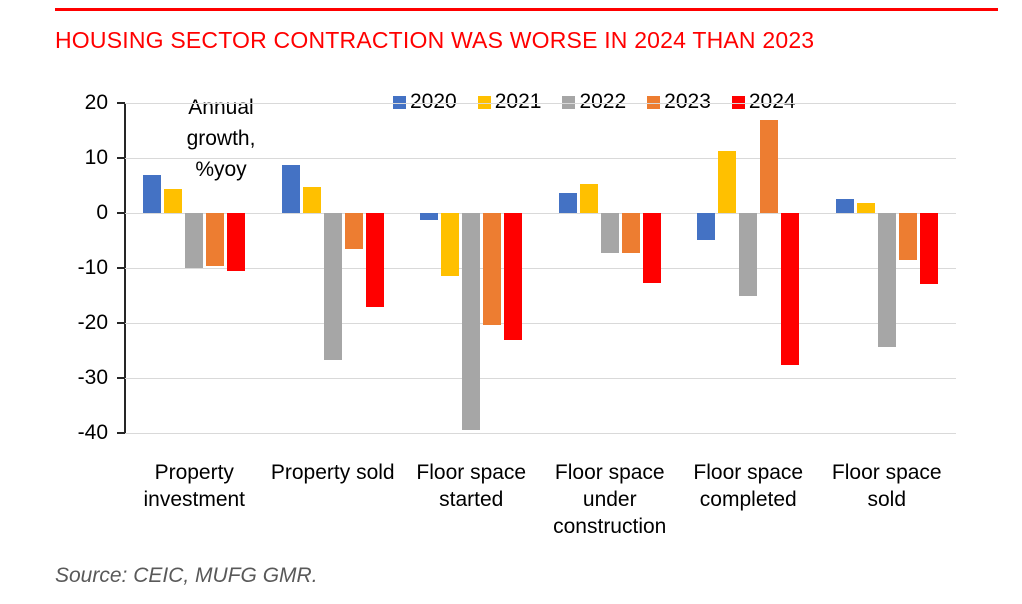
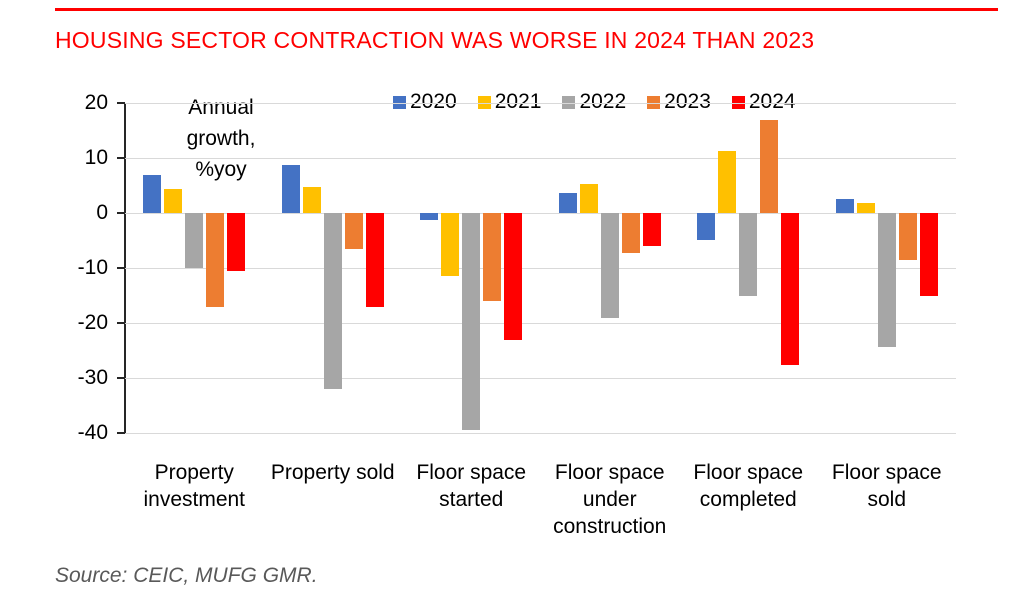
2023/Property investment: -10 -> -17
2022/Property sold: -27 -> -32
2023/Floor space started: -20 -> -16
2022/Floor space under construction: -7 -> -19
2024/Floor space under construction: -13 -> -6
2024/Floor space sold: -13 -> -15
